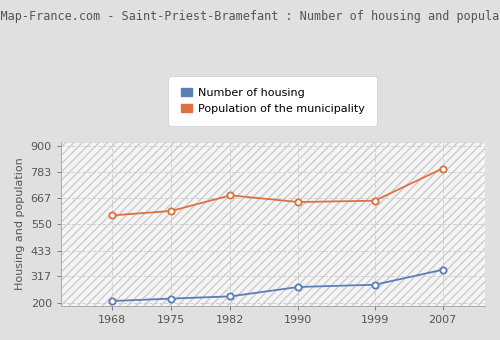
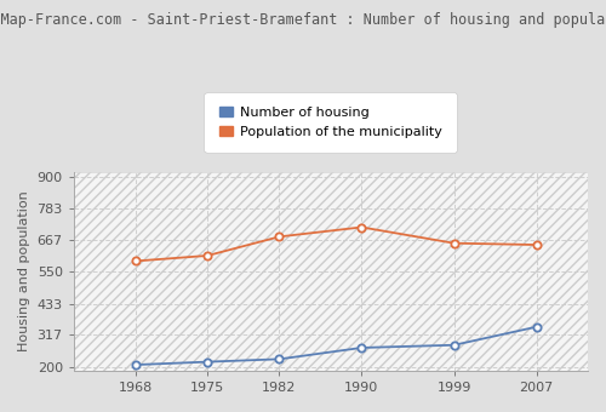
Population of the municipality/1990: 650 -> 715
Population of the municipality/2007: 800 -> 650
